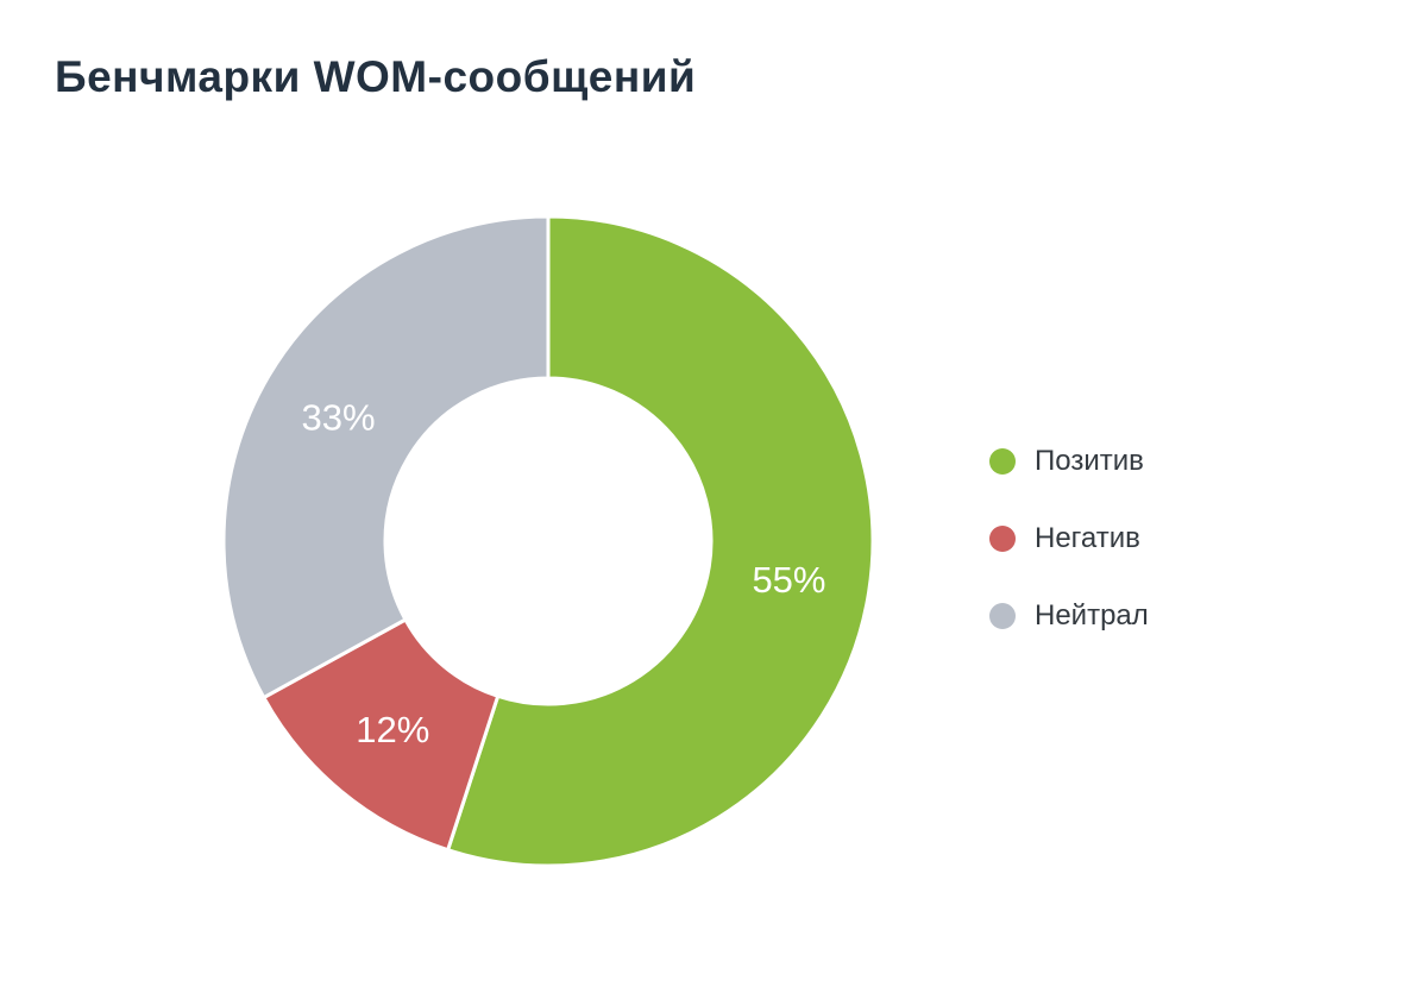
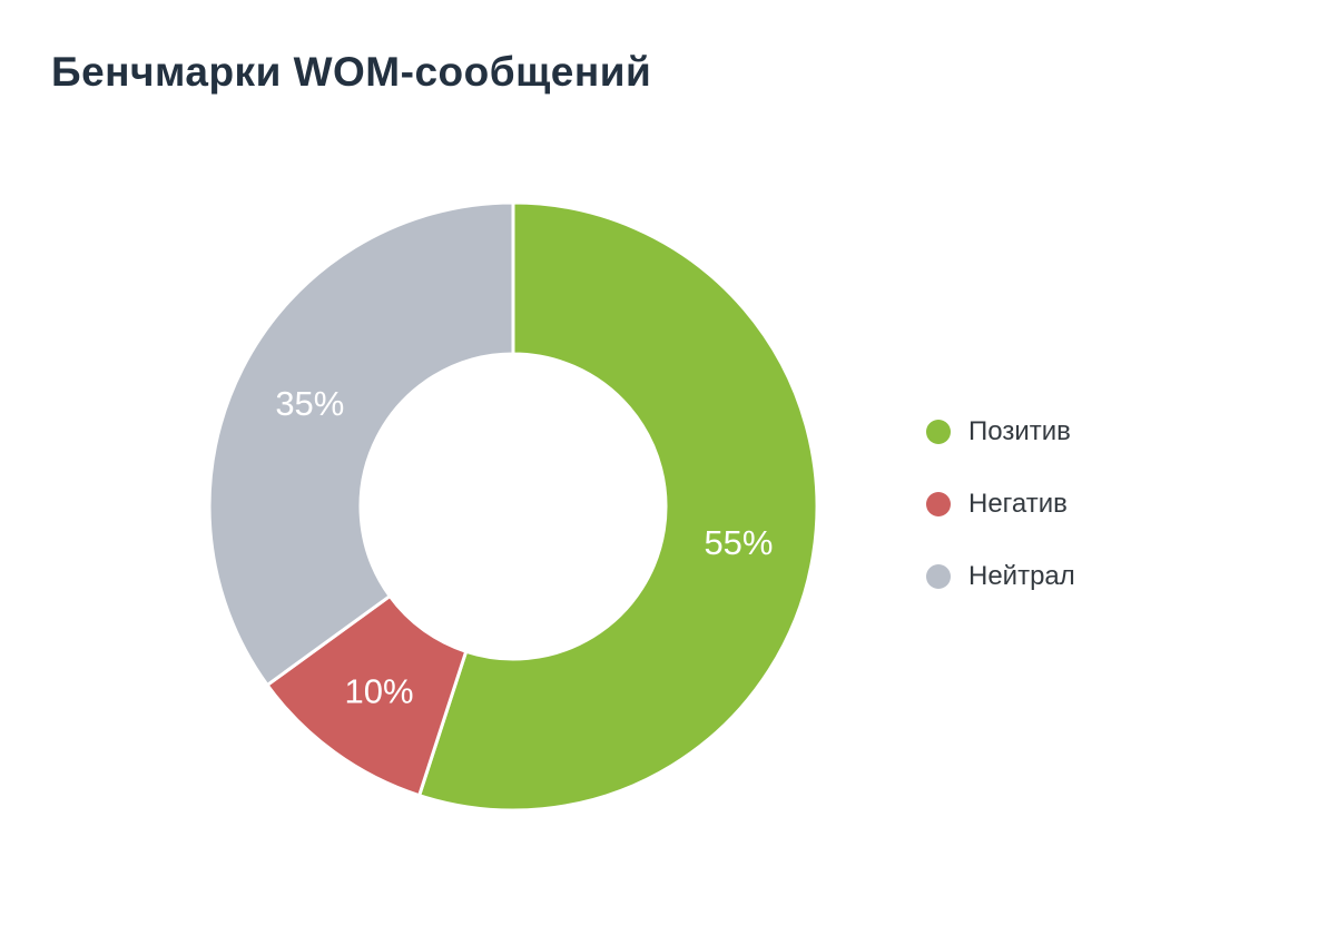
Негатив: 12% -> 10%
Нейтрал: 33% -> 35%
